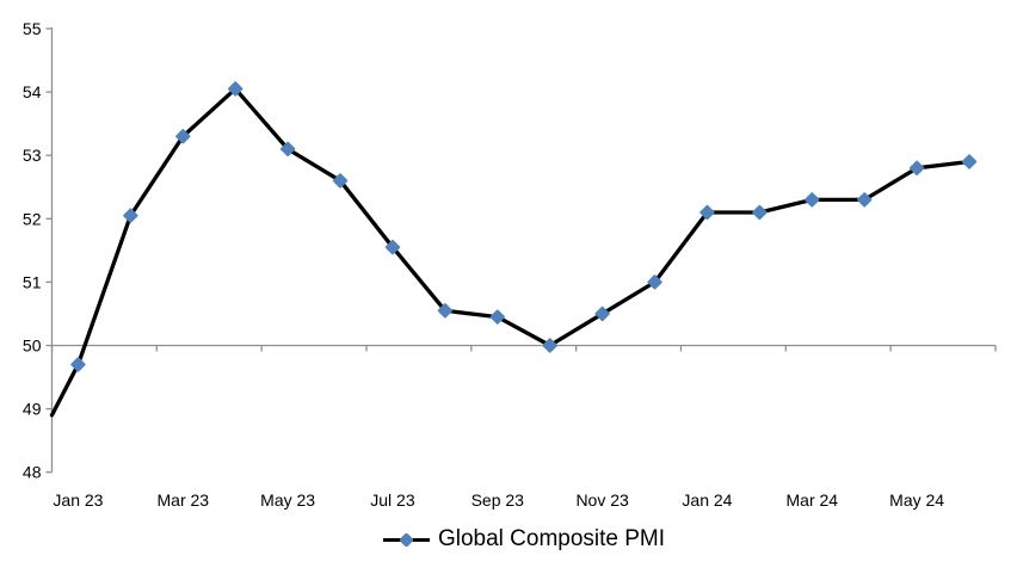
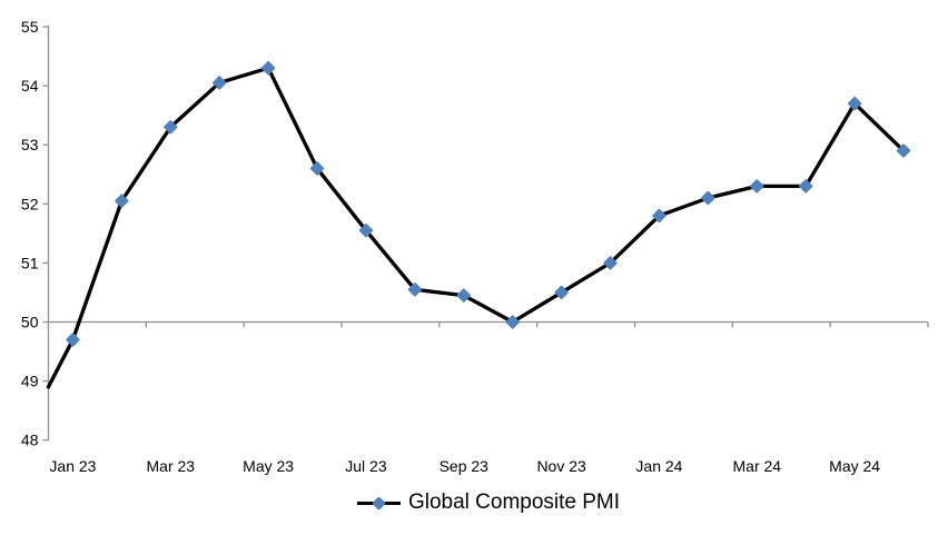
May 23: 53.1 -> 54.3
Jan 24: 52.1 -> 51.8
May 24: 52.8 -> 53.7
